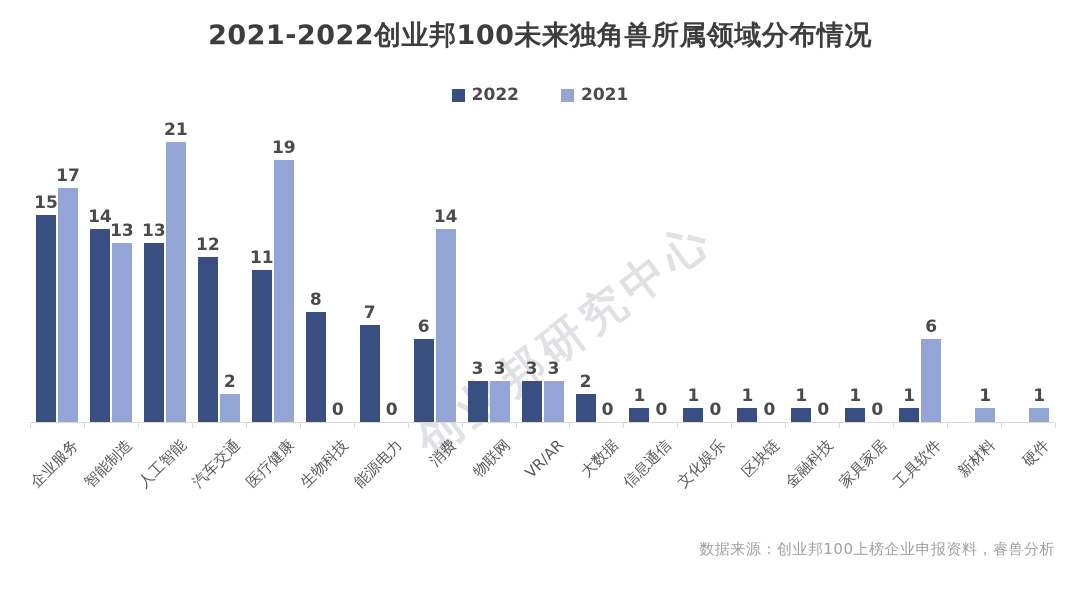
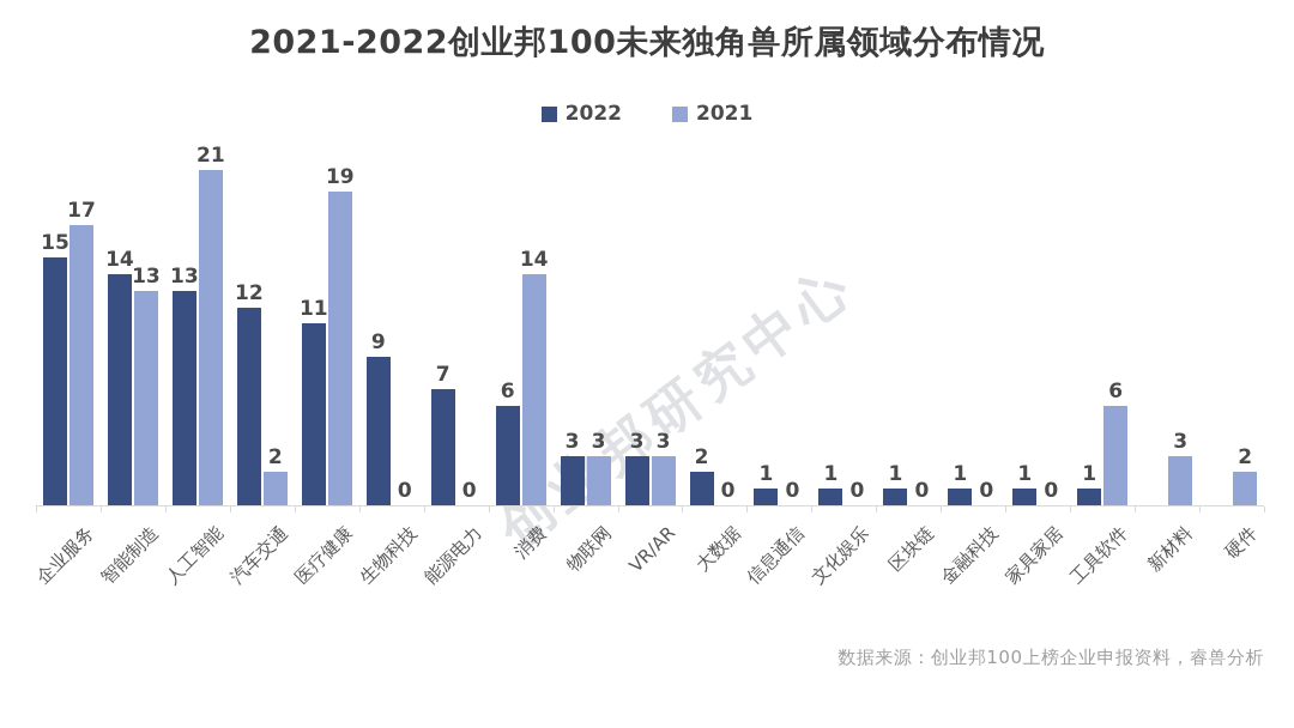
2022/生物科技: 8 -> 9
2021/新材料: 1 -> 3
2021/硬件: 1 -> 2
